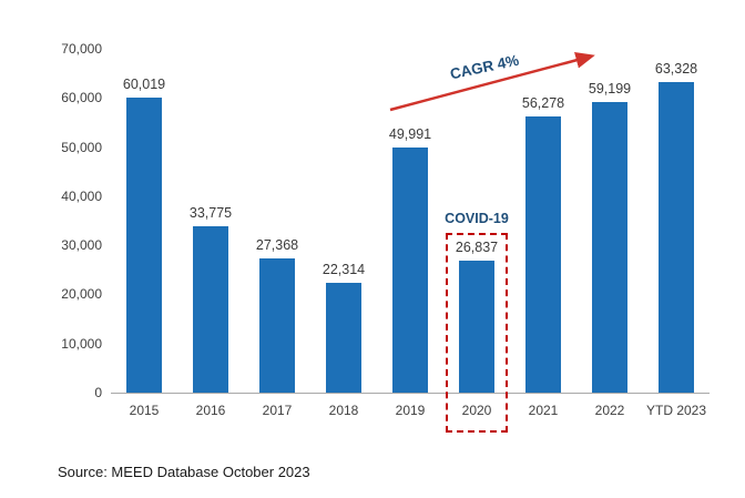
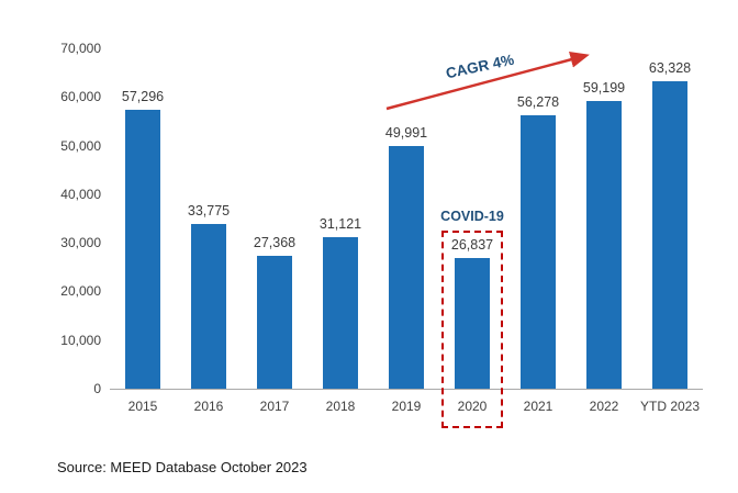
2015: 60,019 -> 57,296
2018: 22,314 -> 31,121
